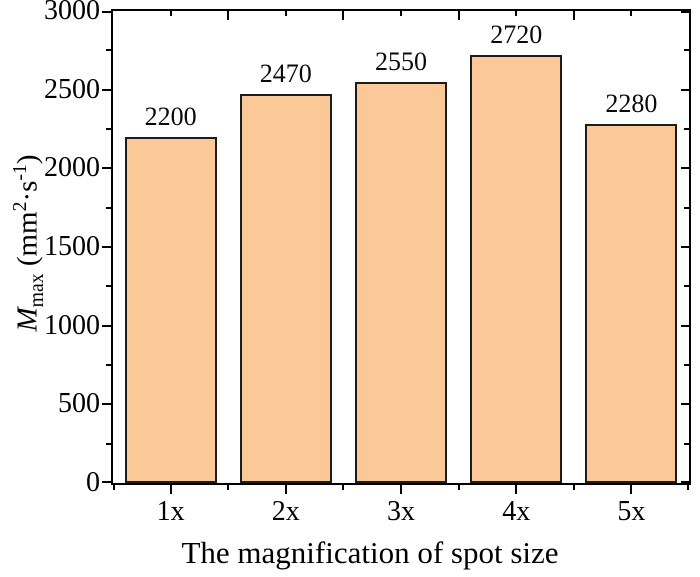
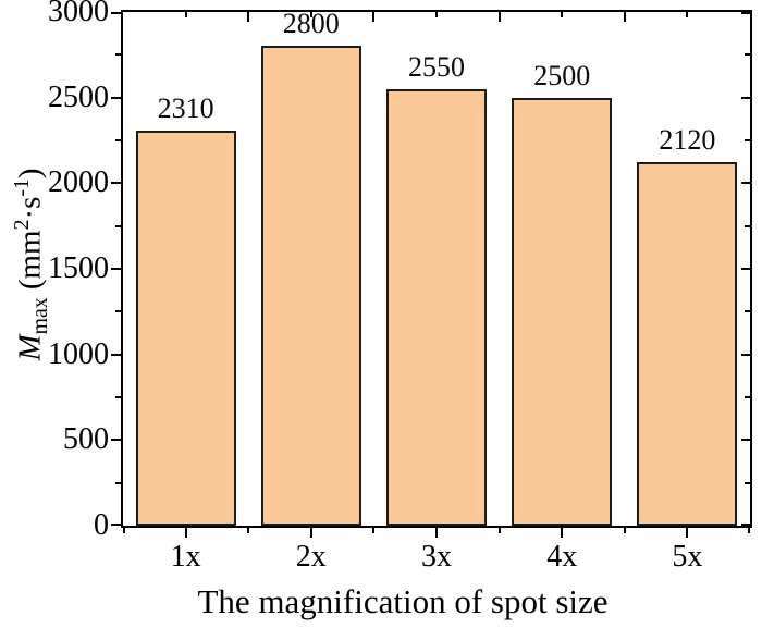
1x: 2200 -> 2310
2x: 2470 -> 2800
4x: 2720 -> 2500
5x: 2280 -> 2120
